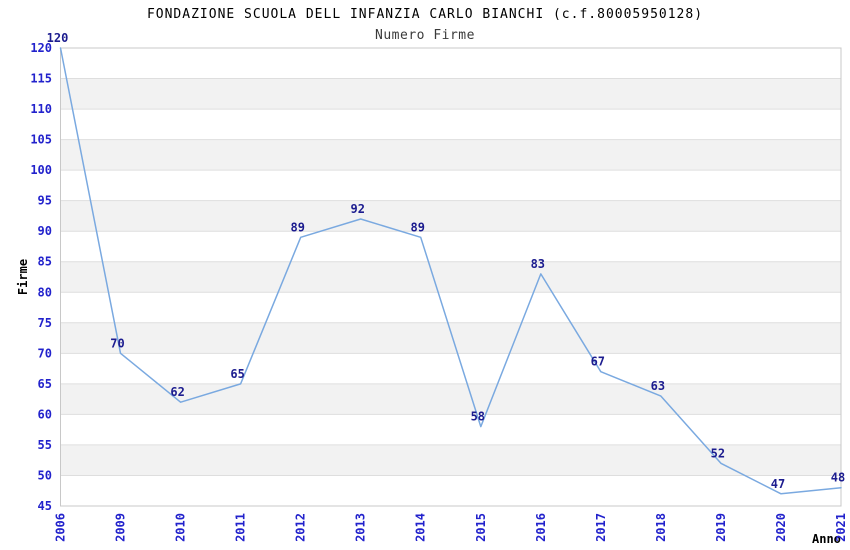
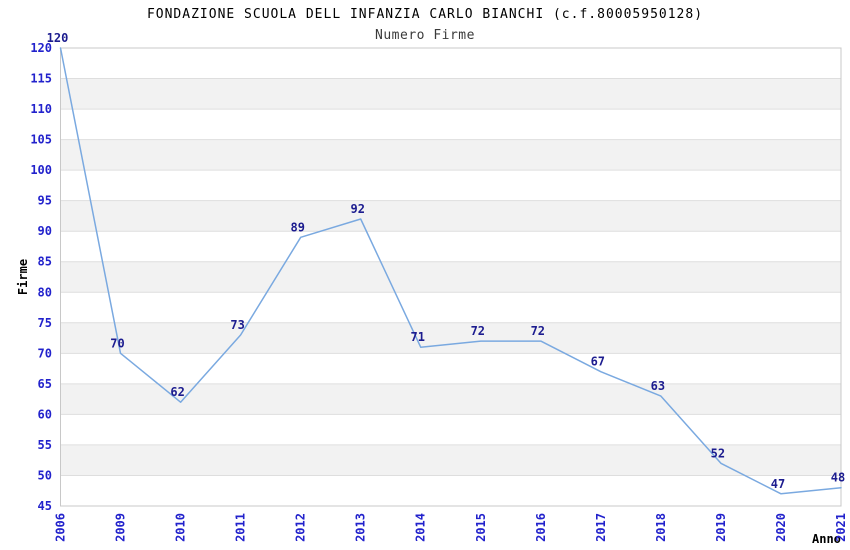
2011: 65 -> 73
2014: 89 -> 71
2015: 58 -> 72
2016: 83 -> 72
